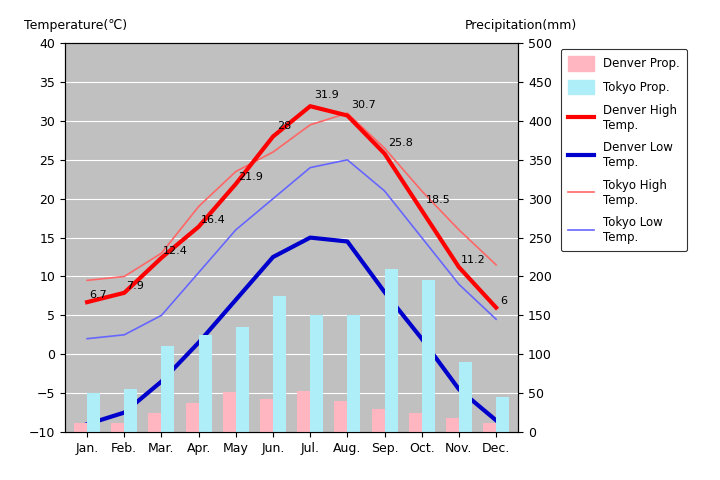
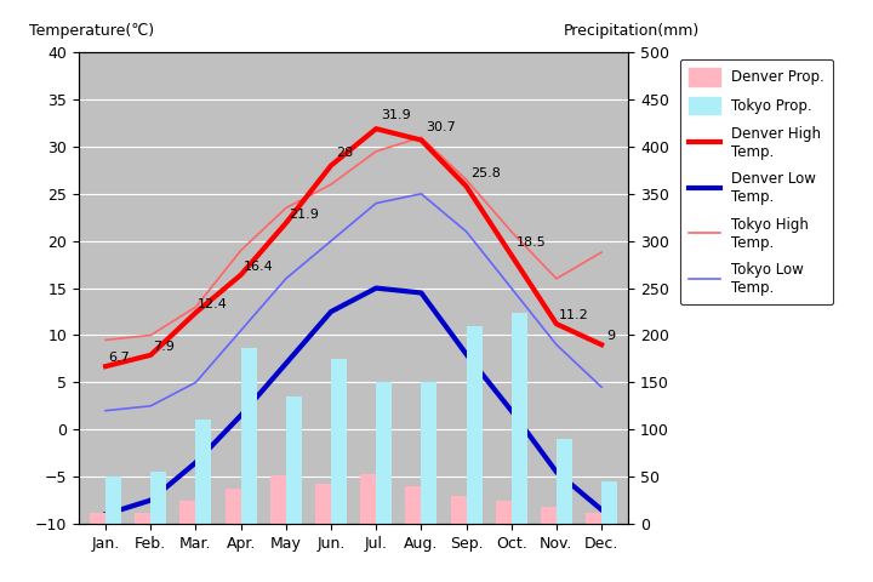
Tokyo Prop./Apr.: 125 -> 186
Tokyo Prop./Oct.: 195 -> 224
Denver High Temp./Dec.: 6 -> 9
Tokyo High Temp./Dec.: 11.5 -> 18.8
